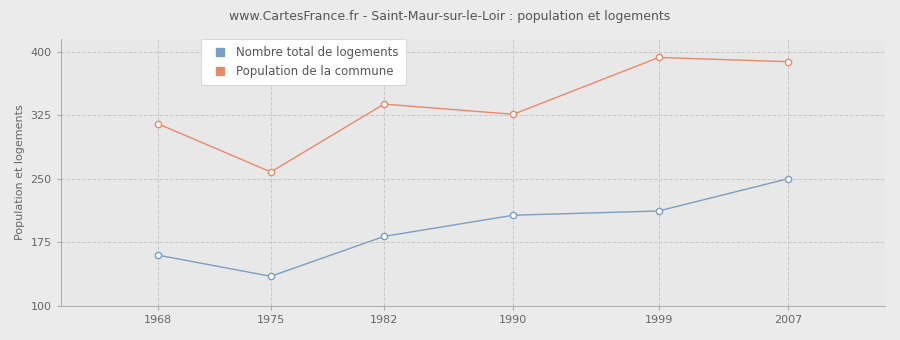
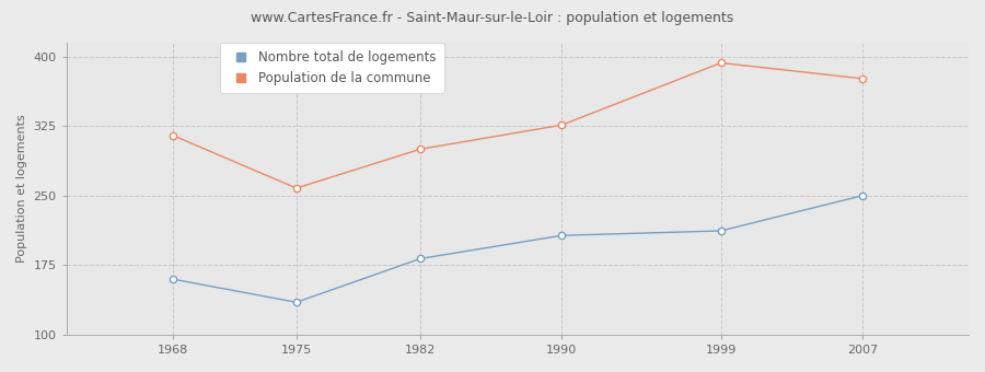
Population de la commune/1982: 338 -> 300
Population de la commune/2007: 388 -> 376
